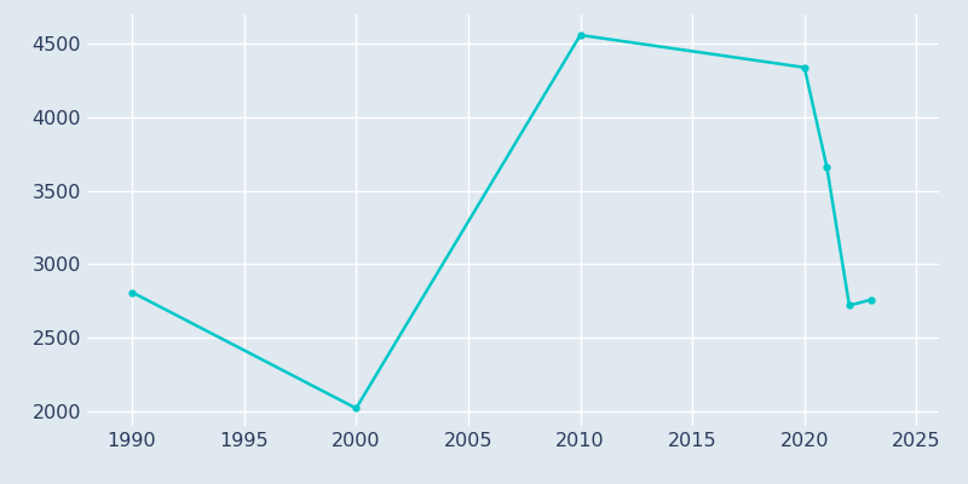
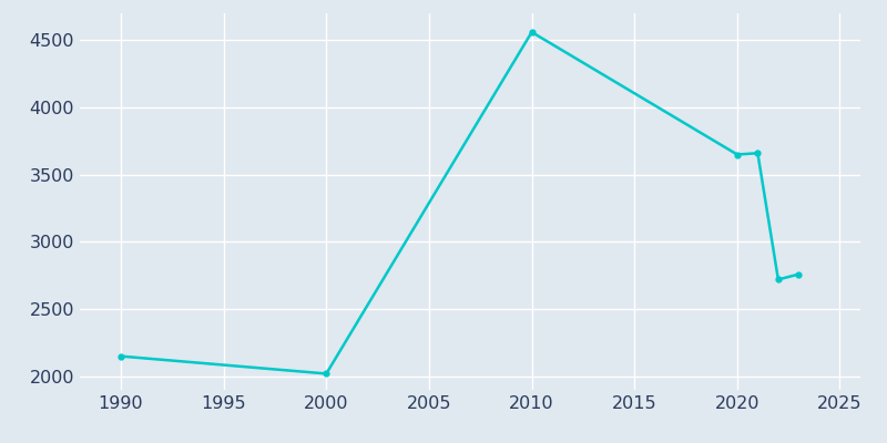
1990: 2810 -> 2150
2020: 4340 -> 3650
